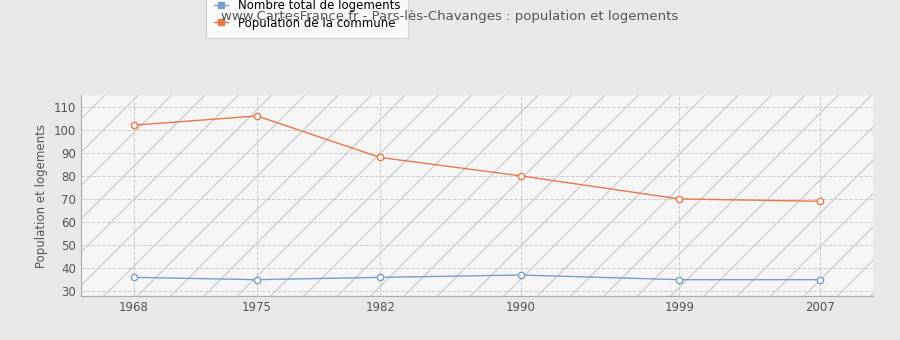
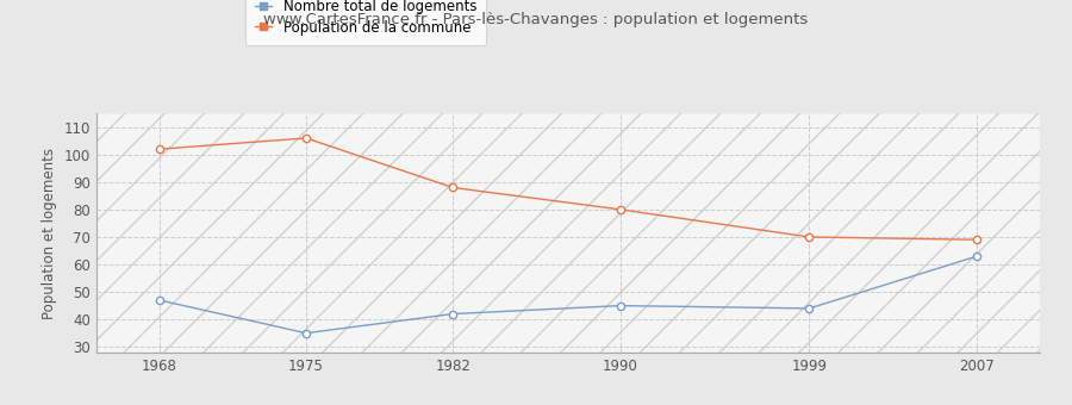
Nombre total de logements/1968: 36 -> 47
Nombre total de logements/1982: 36 -> 42
Nombre total de logements/1990: 37 -> 45
Nombre total de logements/1999: 35 -> 44
Nombre total de logements/2007: 35 -> 63
